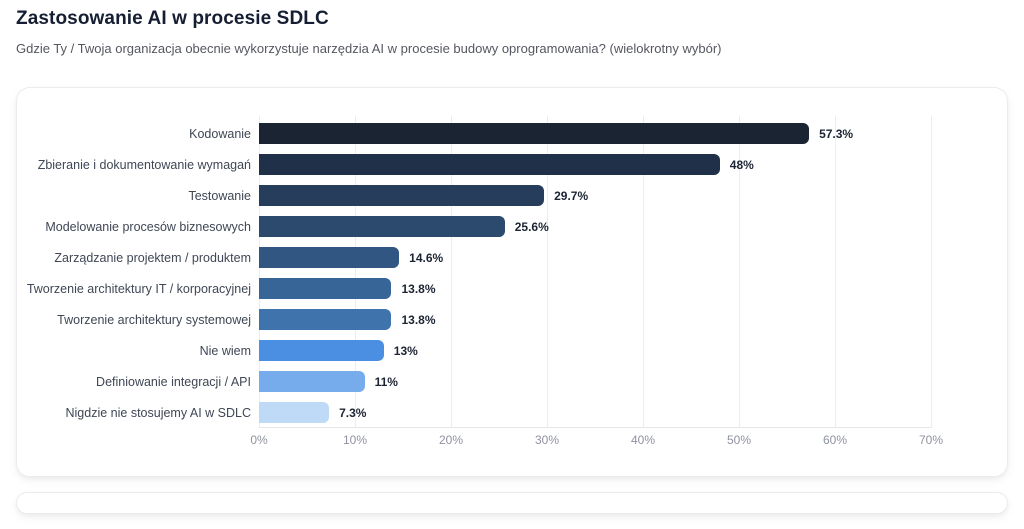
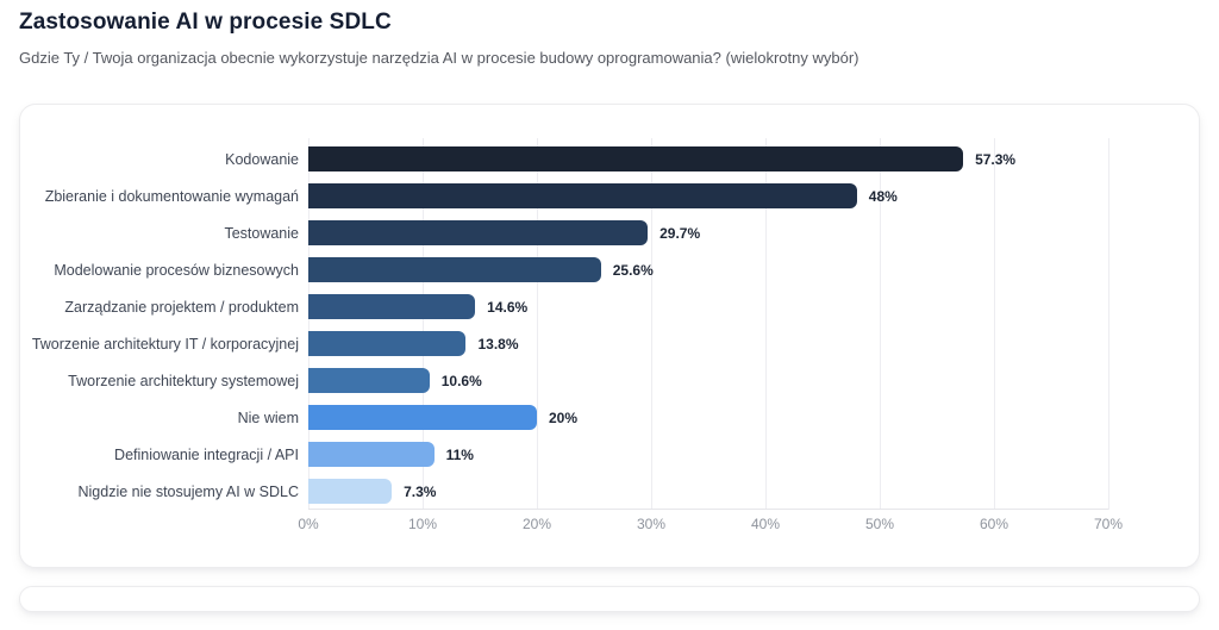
Tworzenie architektury systemowej: 13.8% -> 10.6%
Nie wiem: 13% -> 20%
